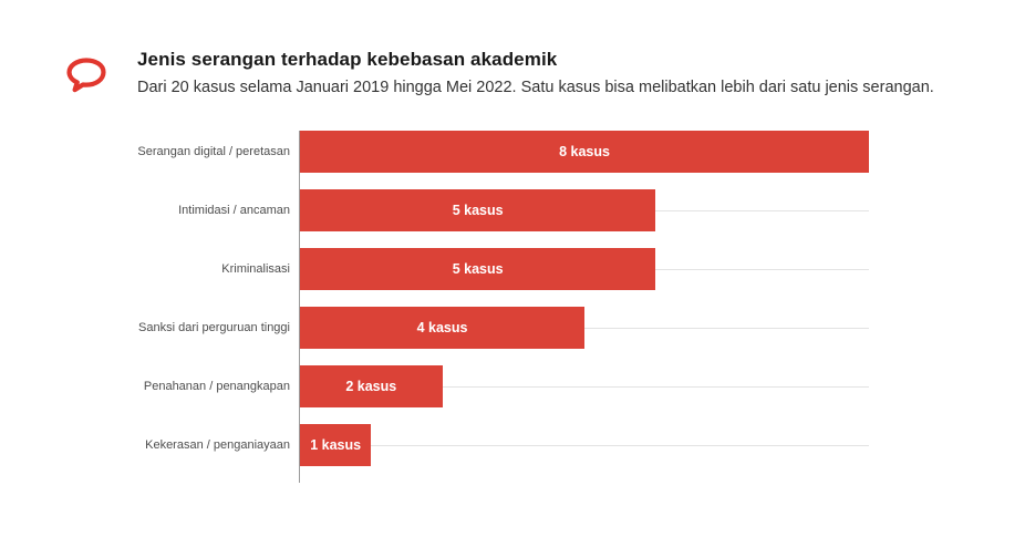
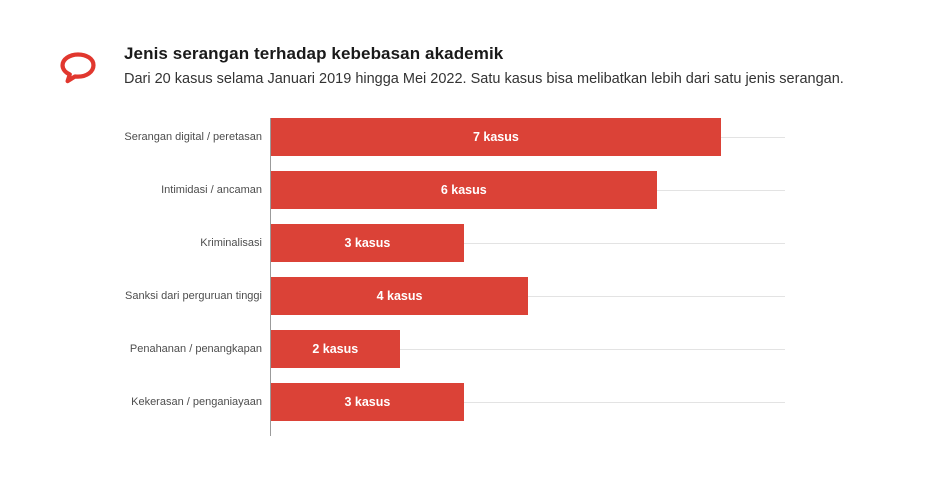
Serangan digital / peretasan: 8 -> 7
Intimidasi / ancaman: 5 -> 6
Kriminalisasi: 5 -> 3
Kekerasan / penganiayaan: 1 -> 3
